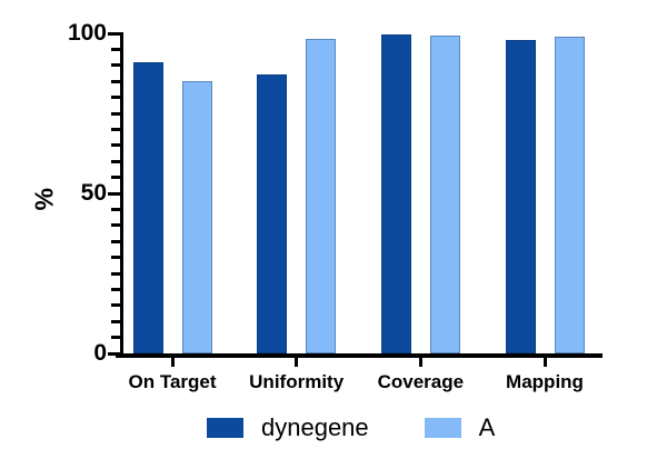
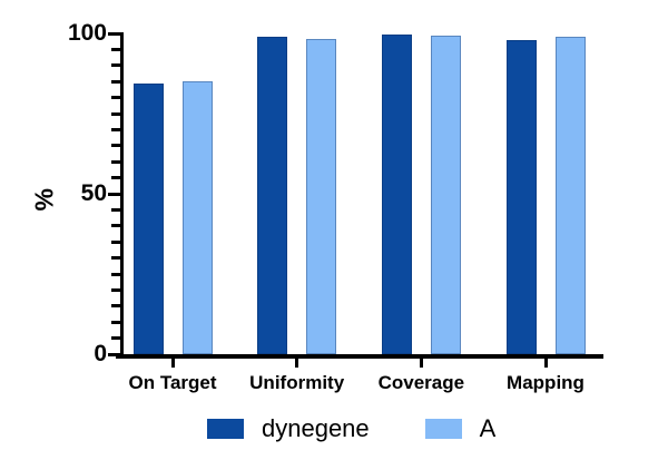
dynegene/On Target: 91 -> 84
dynegene/Uniformity: 87 -> 99
